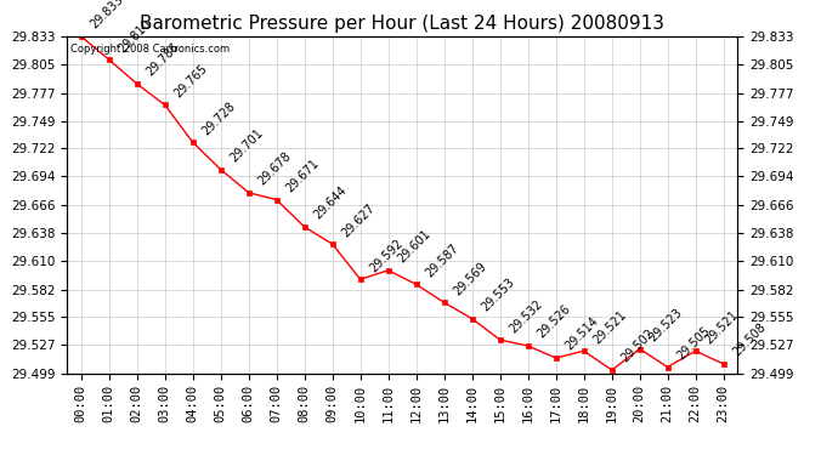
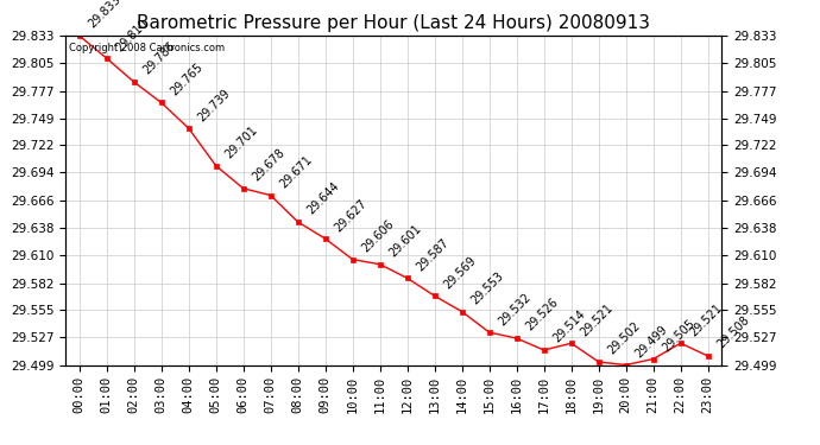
04:00: 29.728 -> 29.739
10:00: 29.592 -> 29.606
20:00: 29.523 -> 29.499
